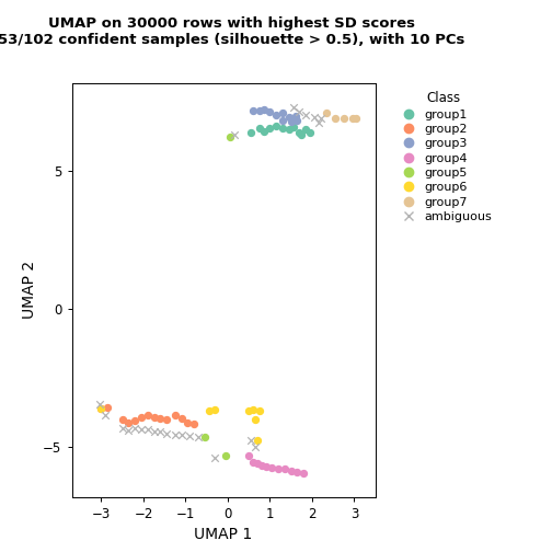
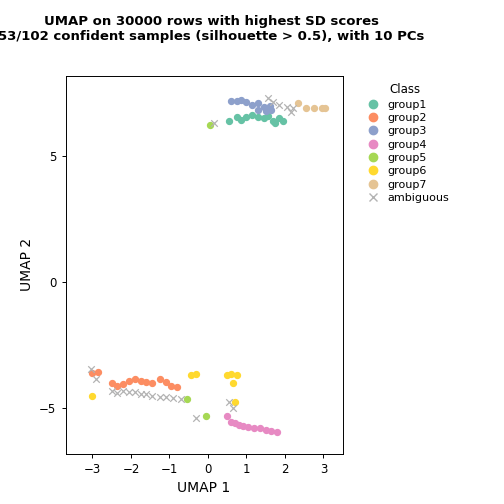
group6/−3: -3.60 -> -4.50
